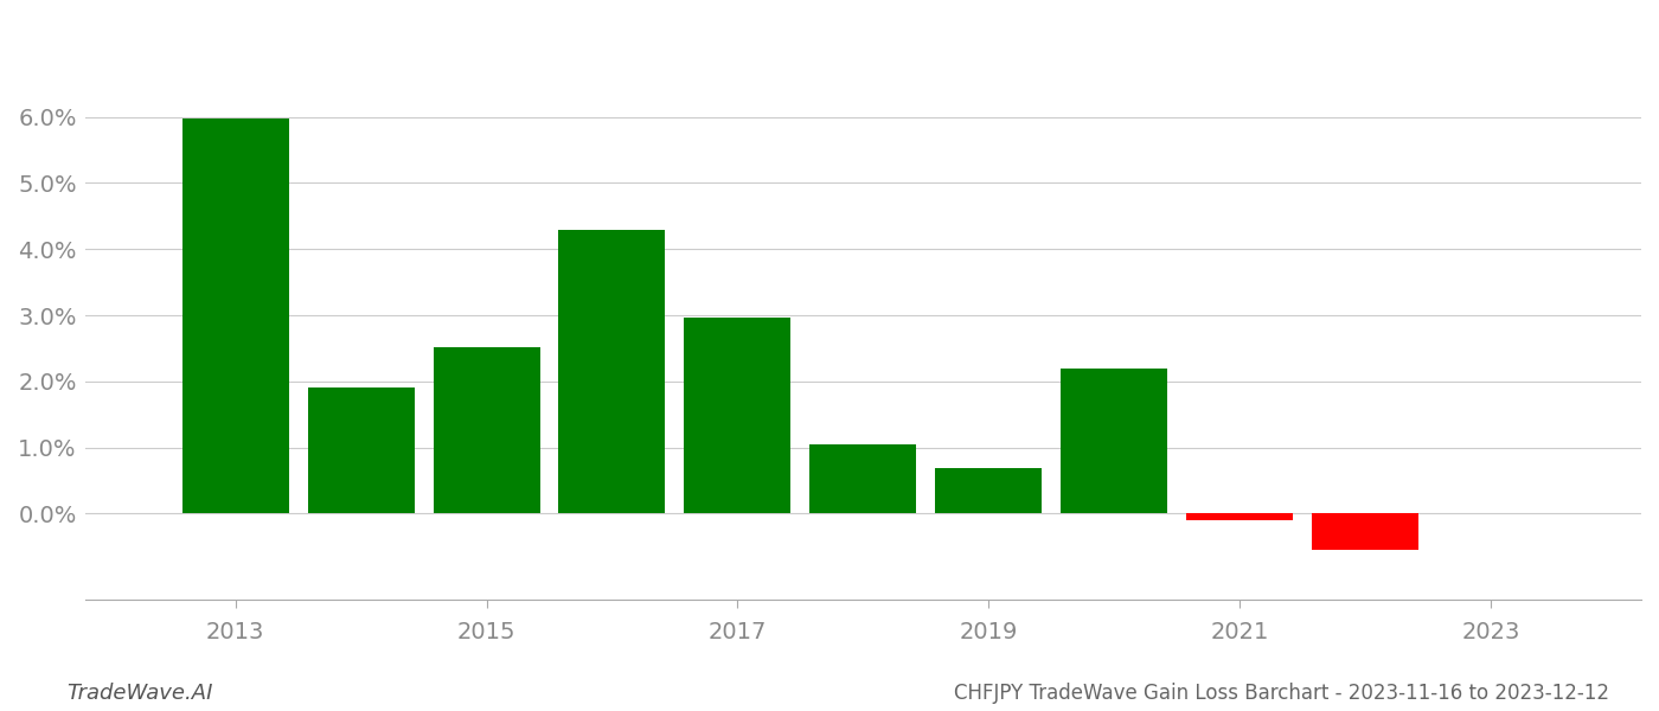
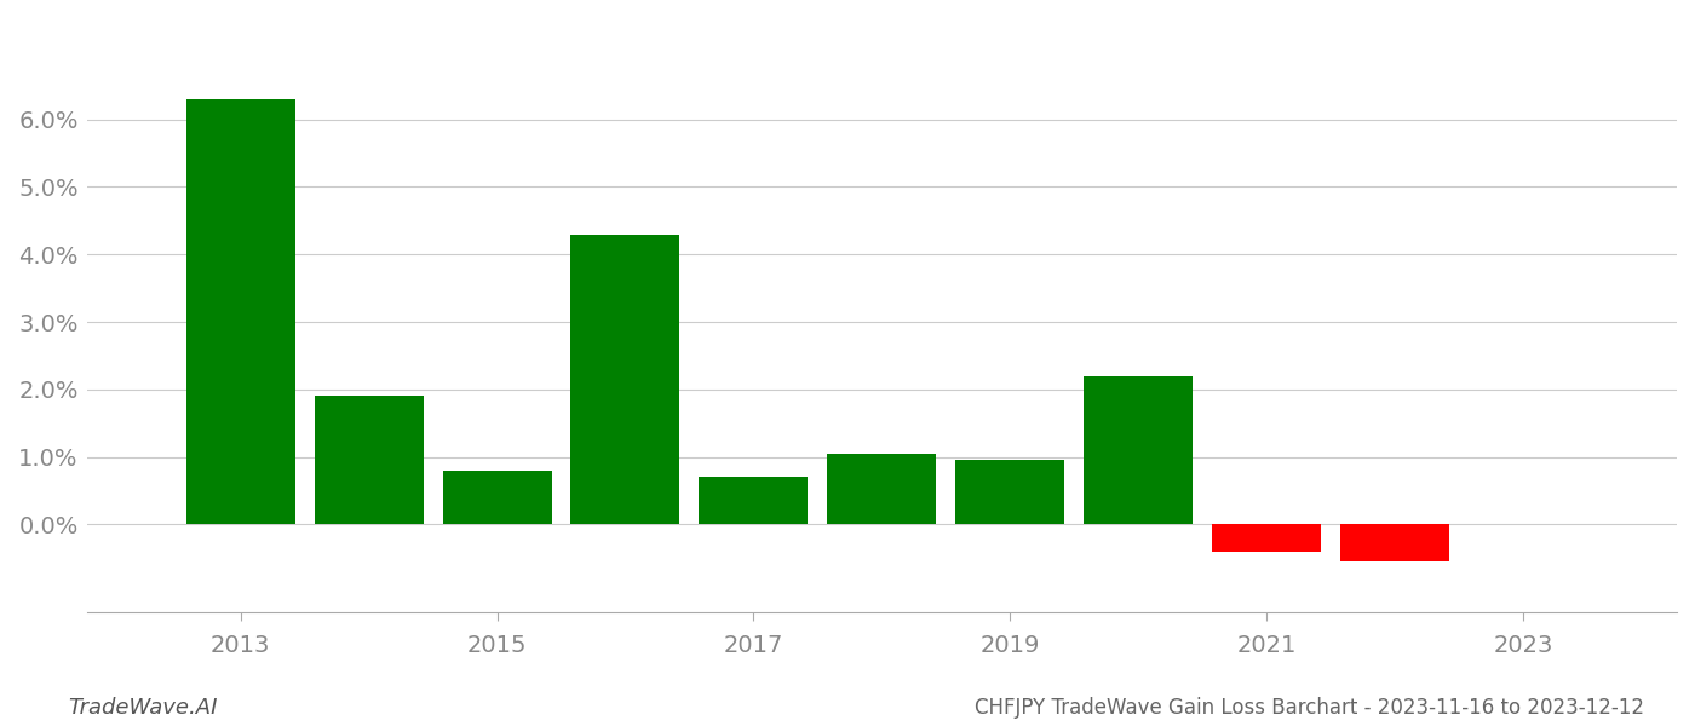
2013: 5.98% -> 6.30%
2015: 2.52% -> 0.80%
2017: 2.96% -> 0.70%
2019: 0.68% -> 0.95%
2021: -0.10% -> -0.40%
